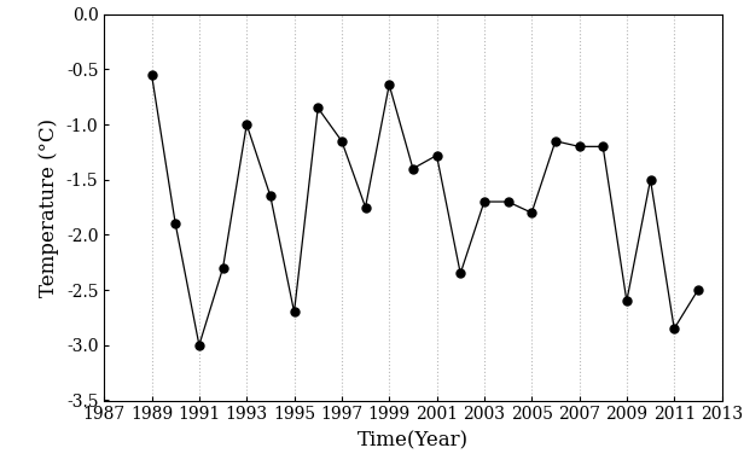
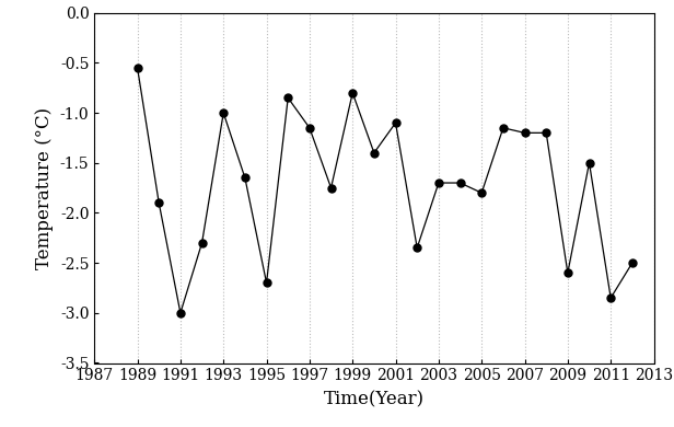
1999: -0.64 -> -0.80
2001: -1.28 -> -1.10
